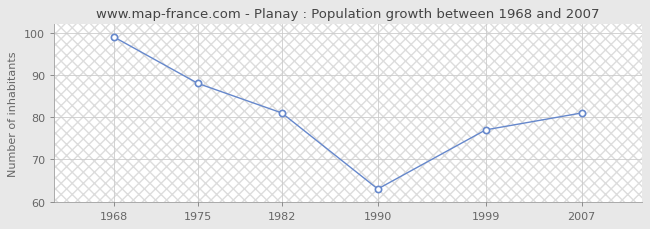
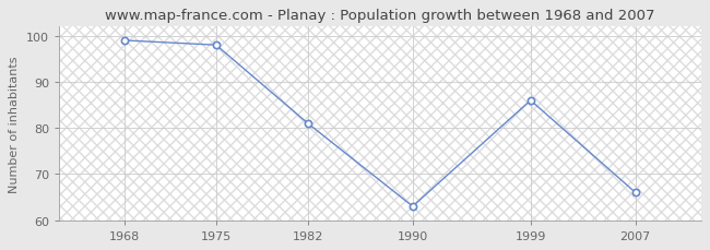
1975: 88 -> 98
1999: 77 -> 86
2007: 81 -> 66
